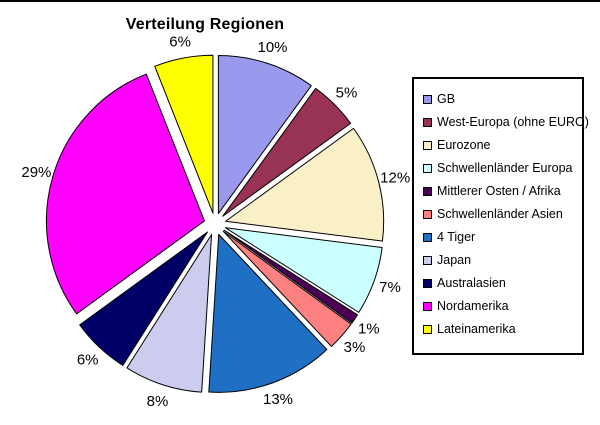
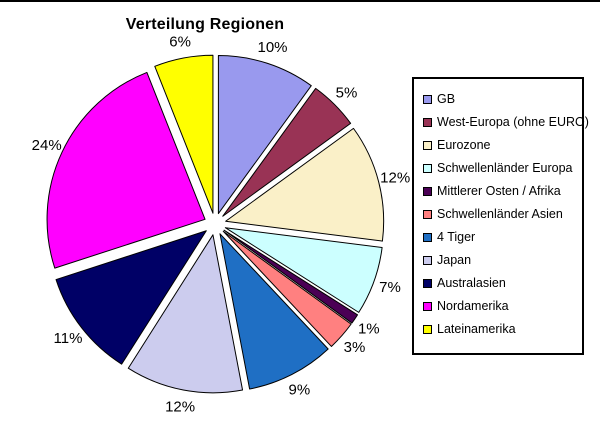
4 Tiger: 13% -> 9%
Japan: 8% -> 12%
Australasien: 6% -> 11%
Nordamerika: 29% -> 24%
